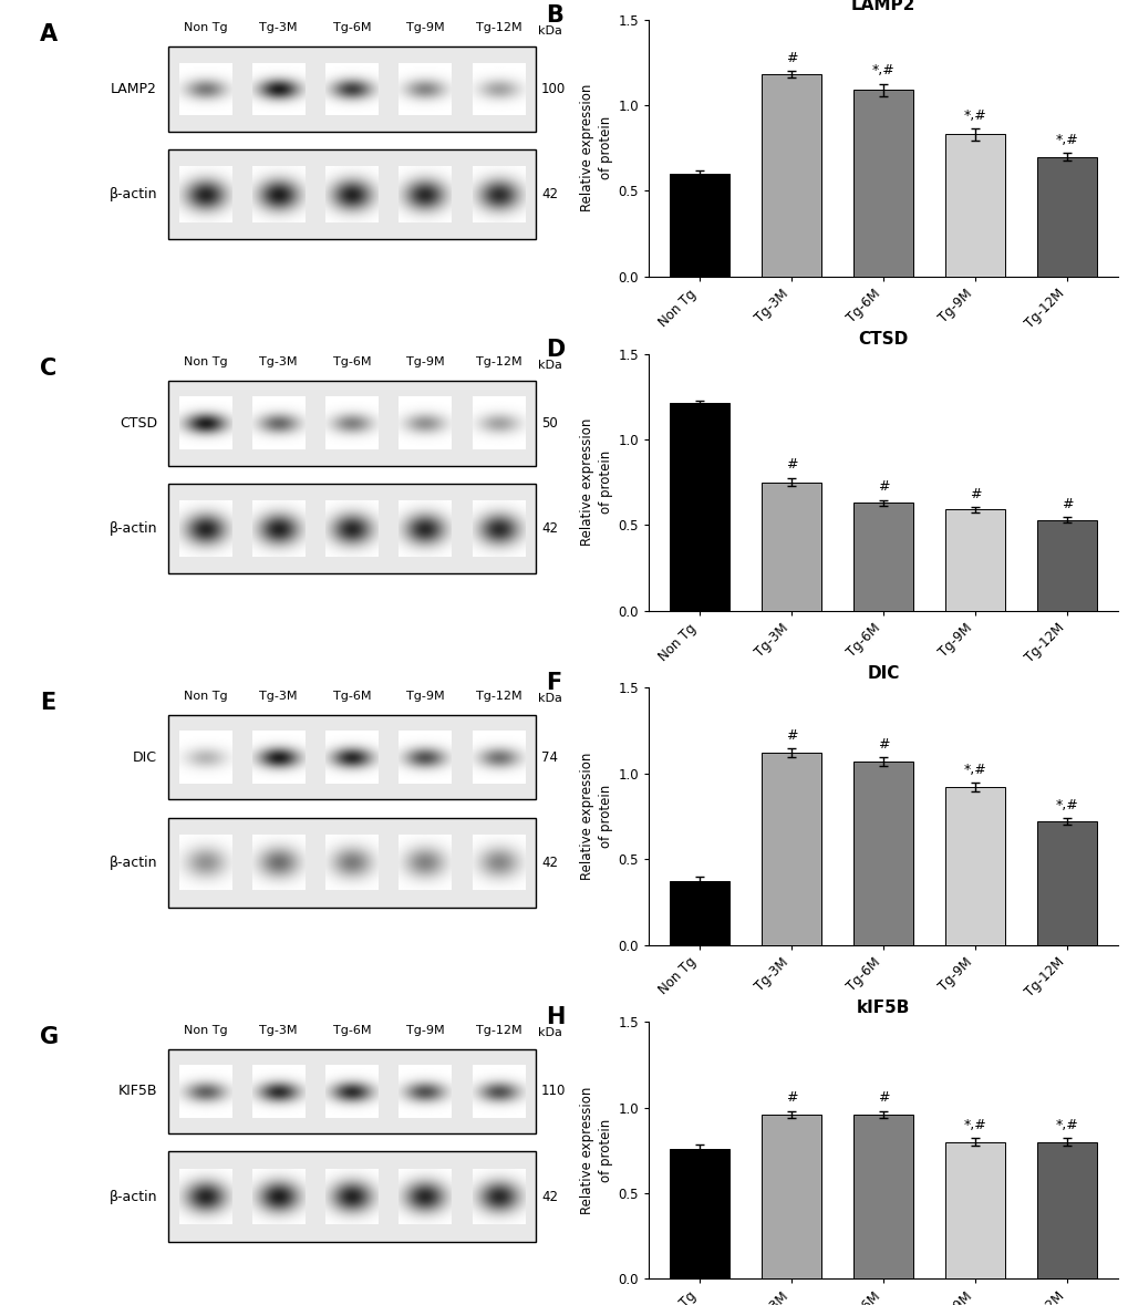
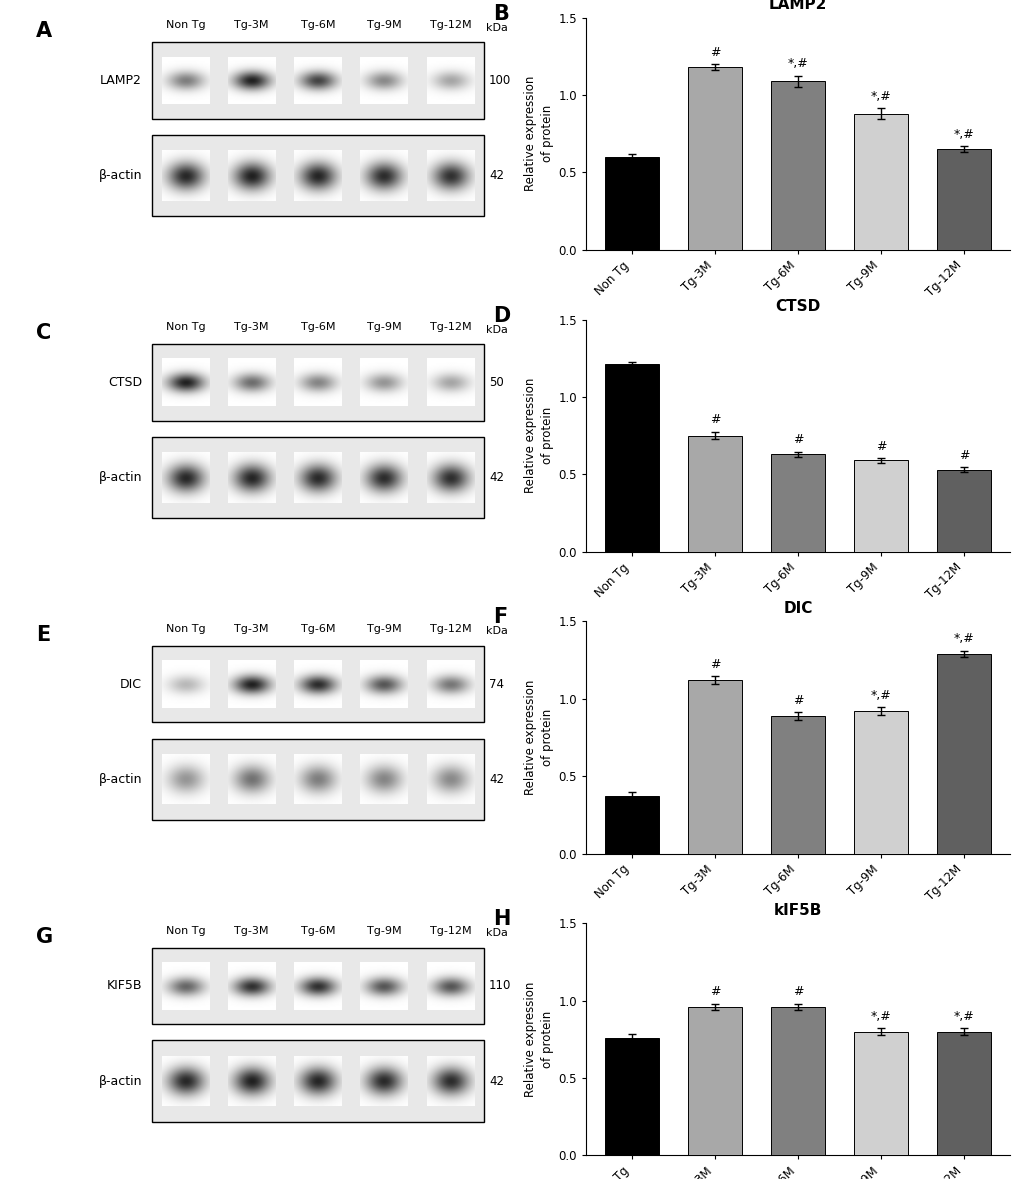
LAMP2/Tg-9M: 0.83 -> 0.88
LAMP2/Tg-12M: 0.70 -> 0.65
DIC/Tg-6M: 1.07 -> 0.89
DIC/Tg-12M: 0.72 -> 1.29
